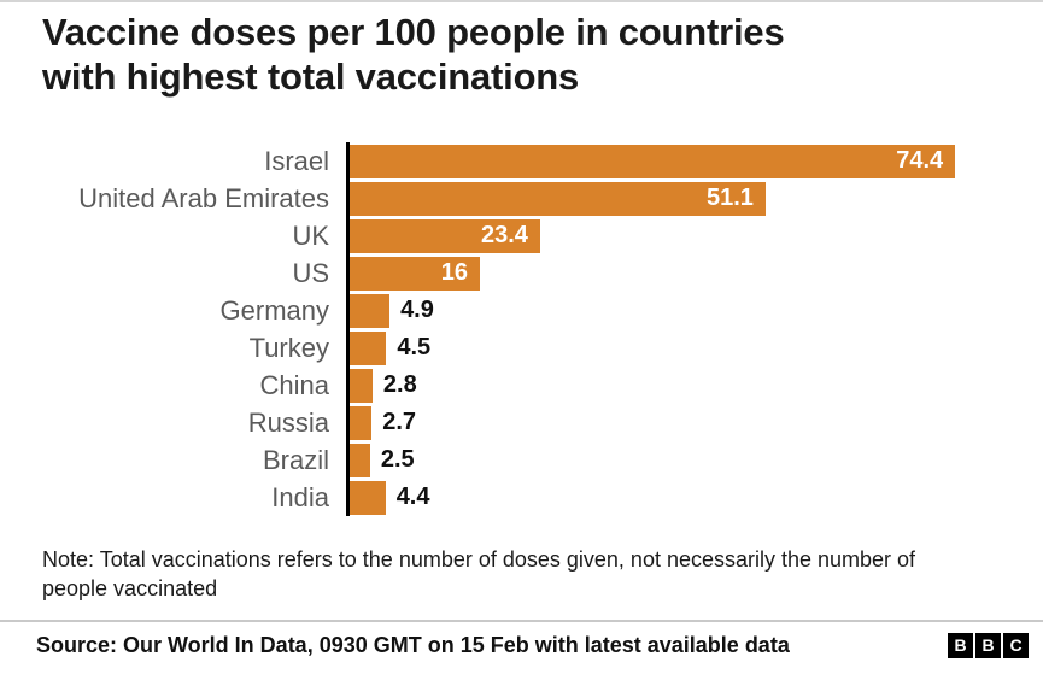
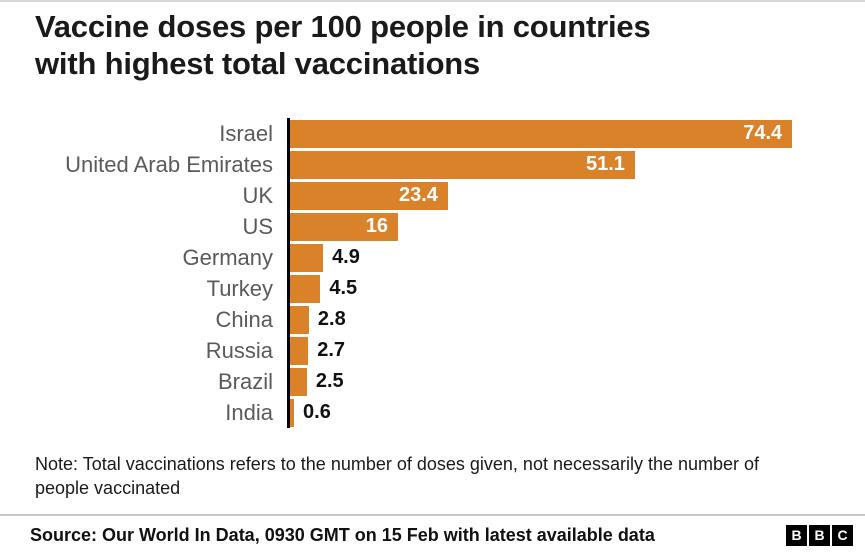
India: 4.4 -> 0.6
